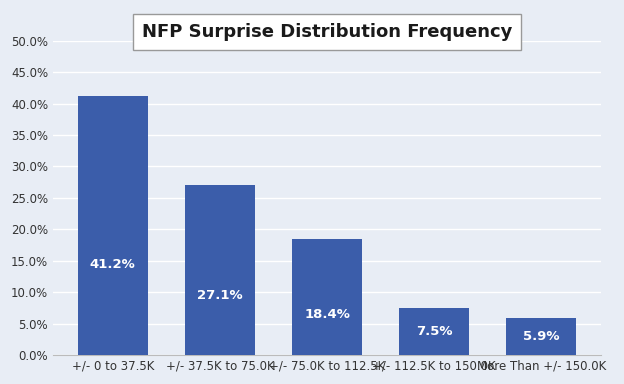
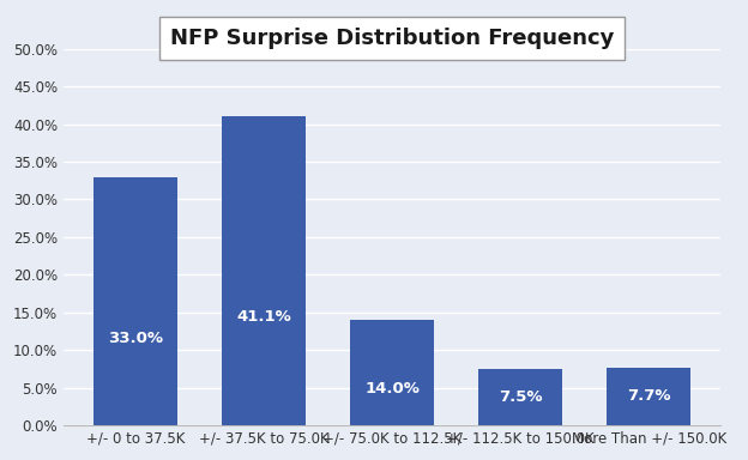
+/- 0 to 37.5K: 41.2% -> 33.0%
+/- 37.5K to 75.0K: 27.1% -> 41.1%
+/- 75.0K to 112.5K: 18.4% -> 14.0%
More Than +/- 150.0K: 5.9% -> 7.7%
